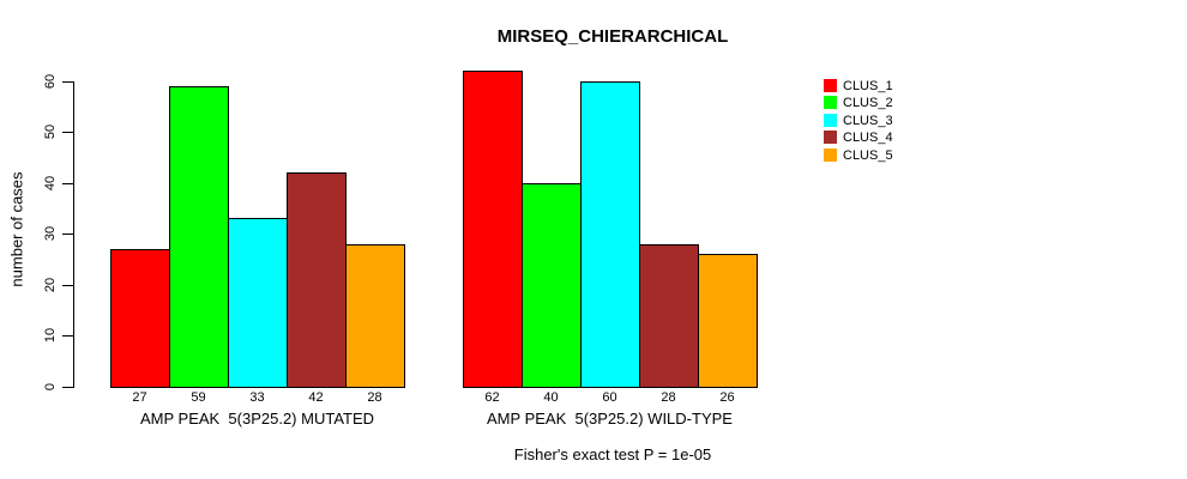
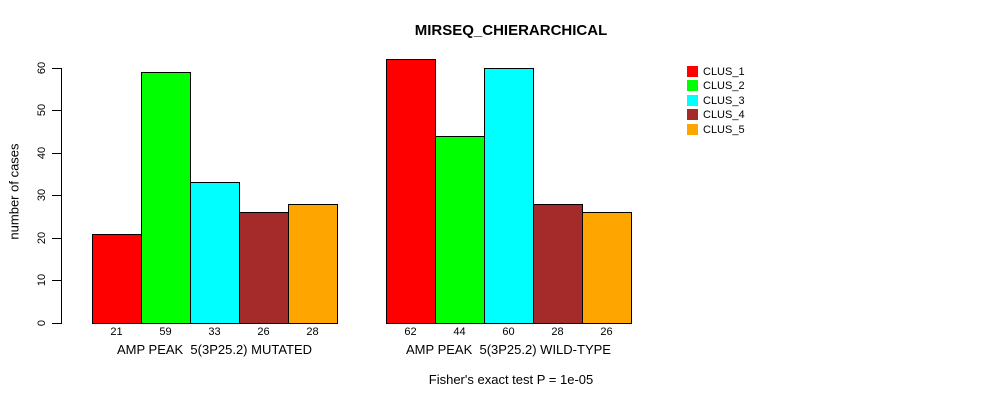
CLUS_1/AMP PEAK 5(3P25.2) MUTATED: 27 -> 21
CLUS_4/AMP PEAK 5(3P25.2) MUTATED: 42 -> 26
CLUS_2/AMP PEAK 5(3P25.2) WILD-TYPE: 40 -> 44
